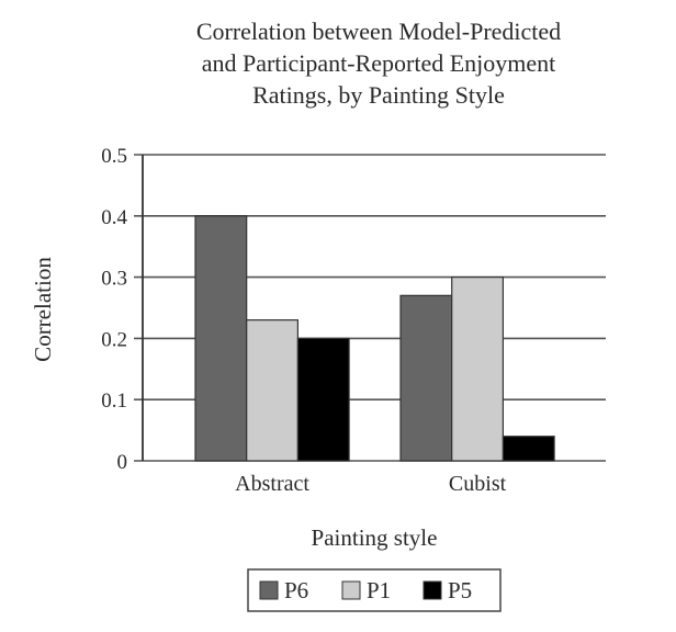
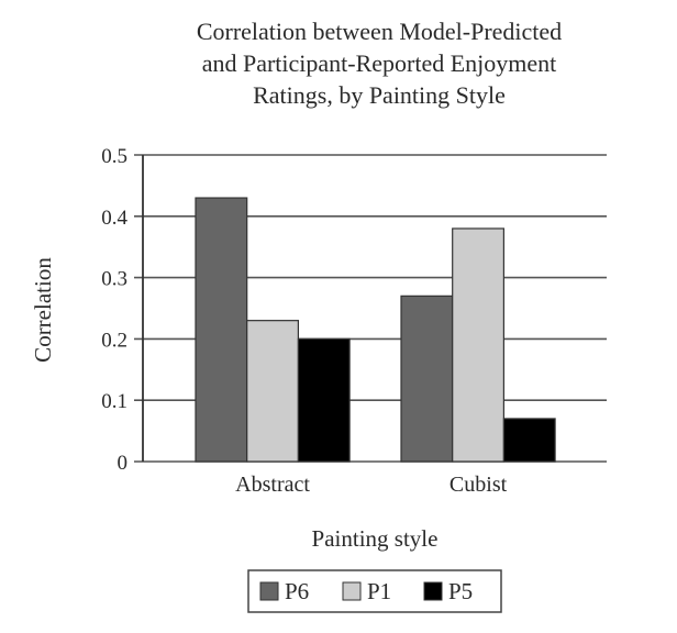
P6/Abstract: 0.40 -> 0.43
P1/Cubist: 0.30 -> 0.38
P5/Cubist: 0.04 -> 0.07
